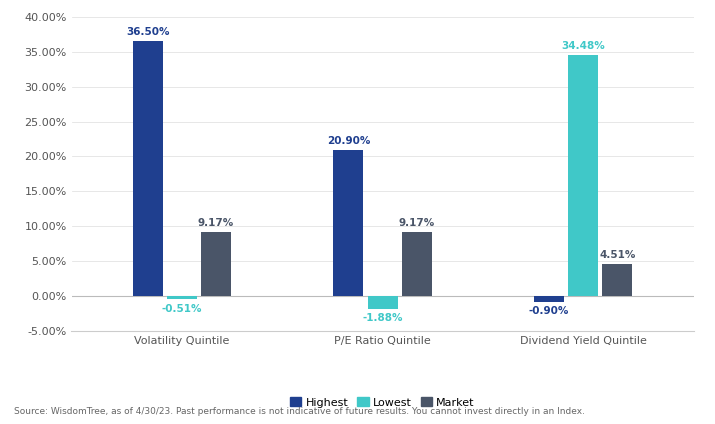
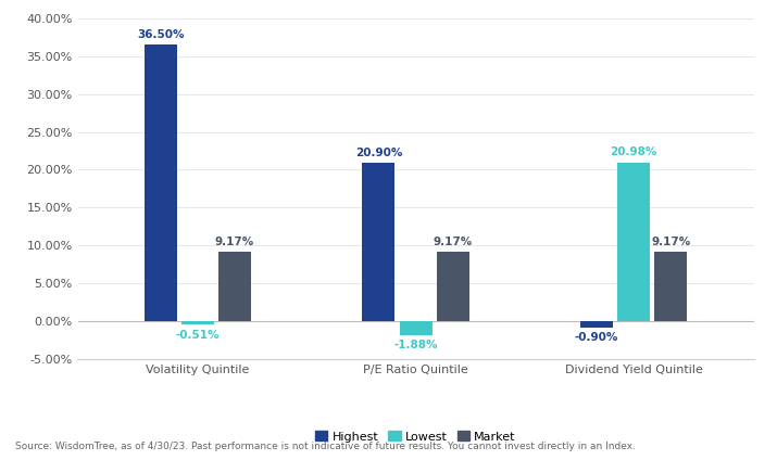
Lowest/Dividend Yield Quintile: 34.48% -> 20.98%
Market/Dividend Yield Quintile: 4.51% -> 9.17%
